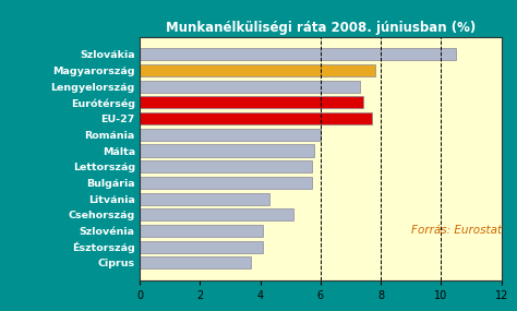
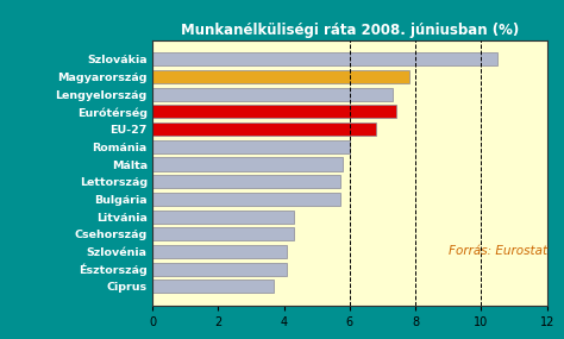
EU-27: 7.7 -> 6.8
Csehország: 5.1 -> 4.3
